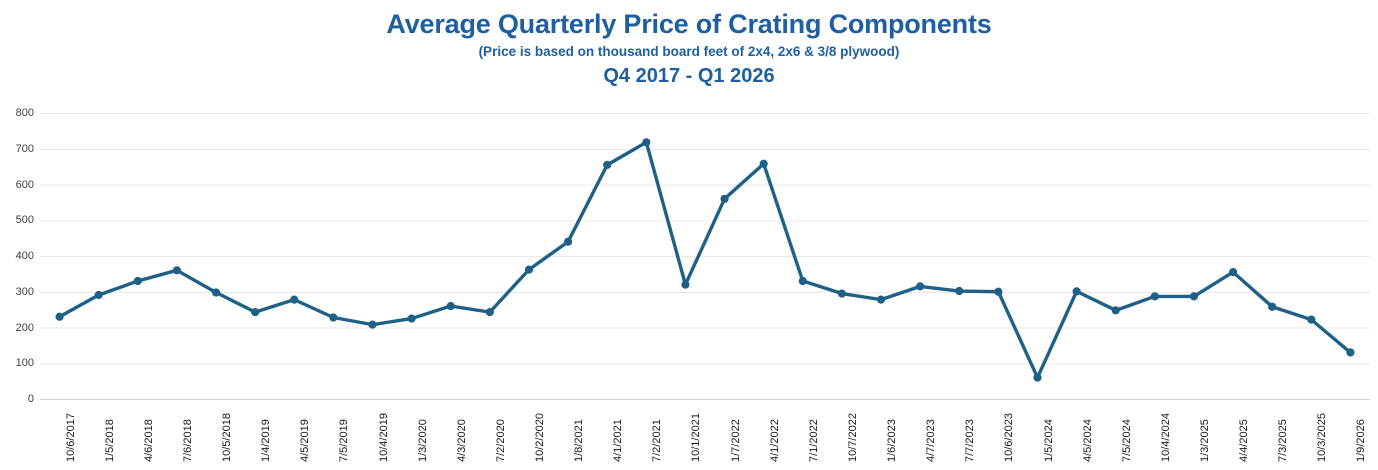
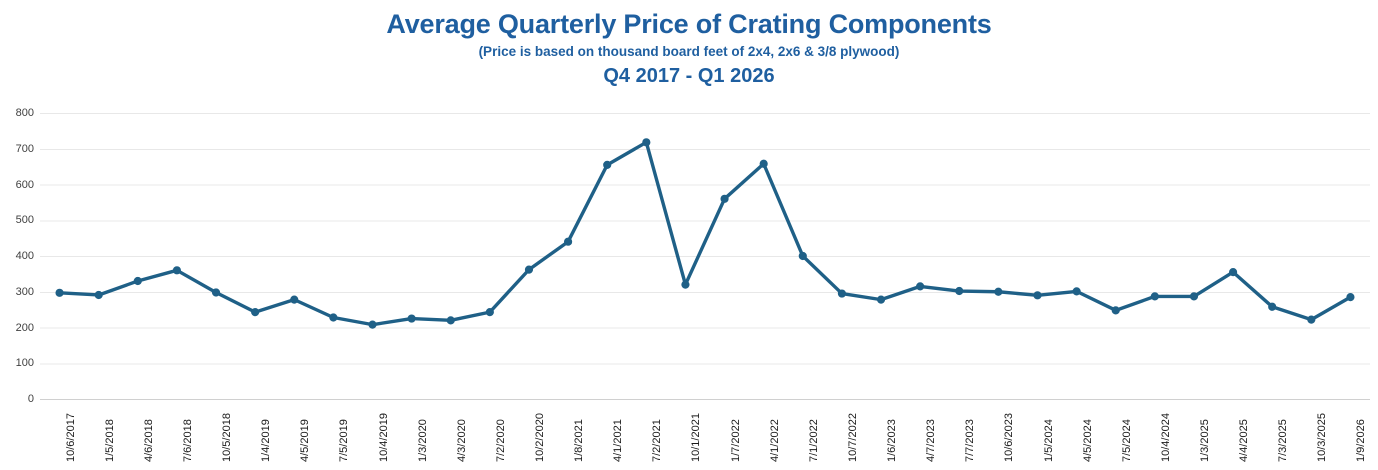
10/6/2017: 230 -> 300
4/3/2020: 260 -> 220
7/1/2022: 330 -> 400
1/5/2024: 60 -> 290
1/9/2026: 130 -> 280
